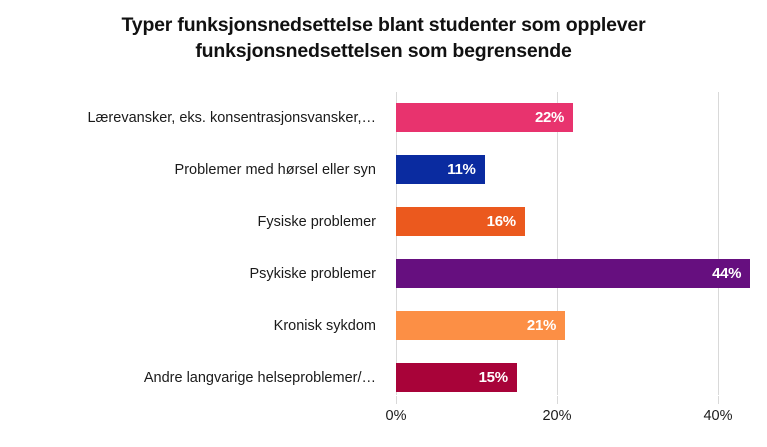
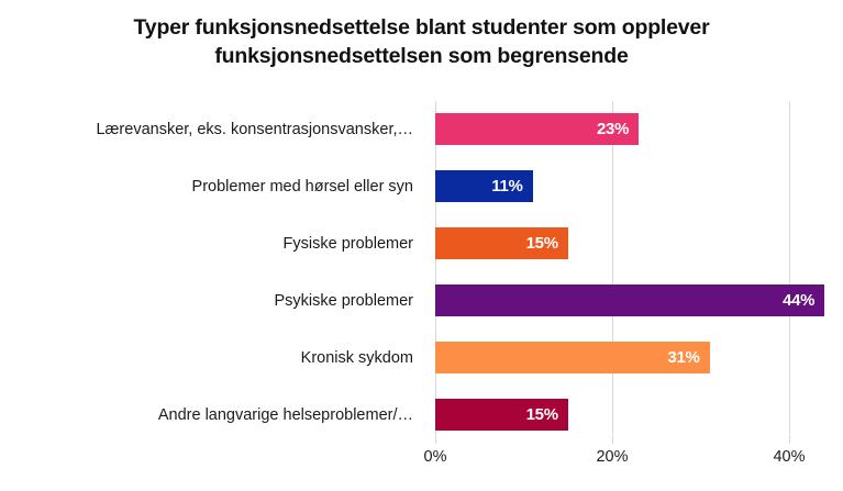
Lærevansker, eks. konsentrasjonsvansker,…: 22% -> 23%
Fysiske problemer: 16% -> 15%
Kronisk sykdom: 21% -> 31%
